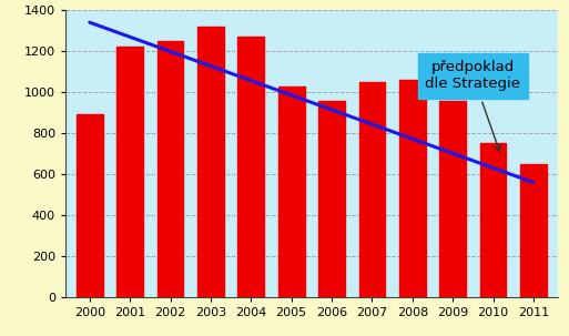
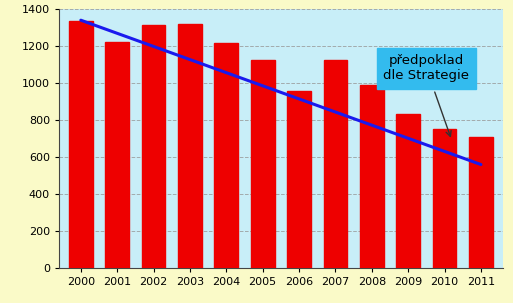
2000: 890 -> 1340
2002: 1250 -> 1310
2004: 1270 -> 1220
2005: 1030 -> 1130
2007: 1050 -> 1120
2008: 1060 -> 990
2009: 960 -> 830
2011: 650 -> 710
